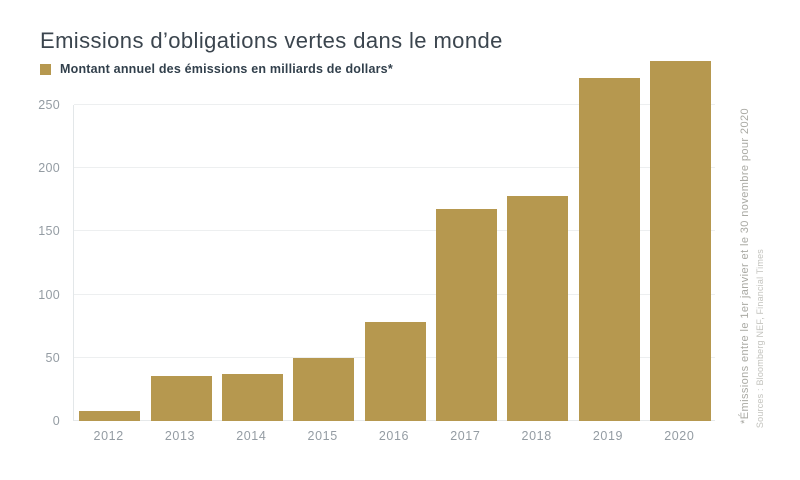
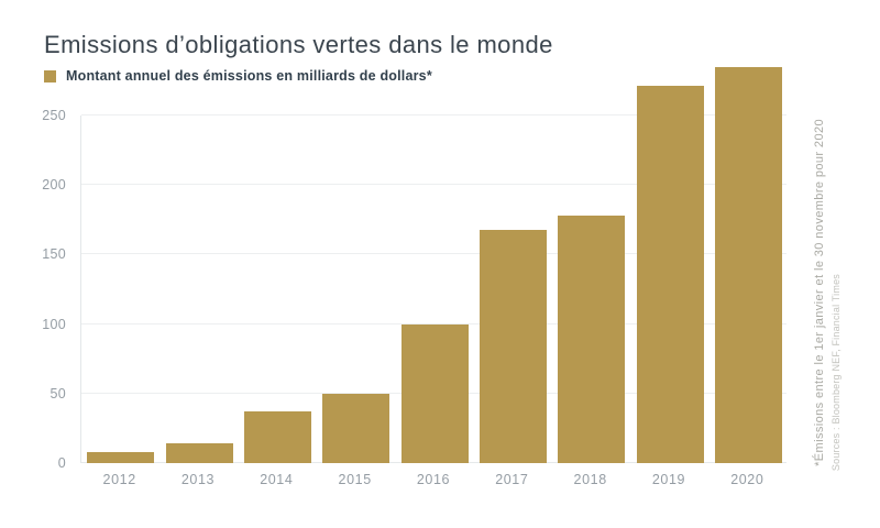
2013: 36 -> 14
2016: 78 -> 100
